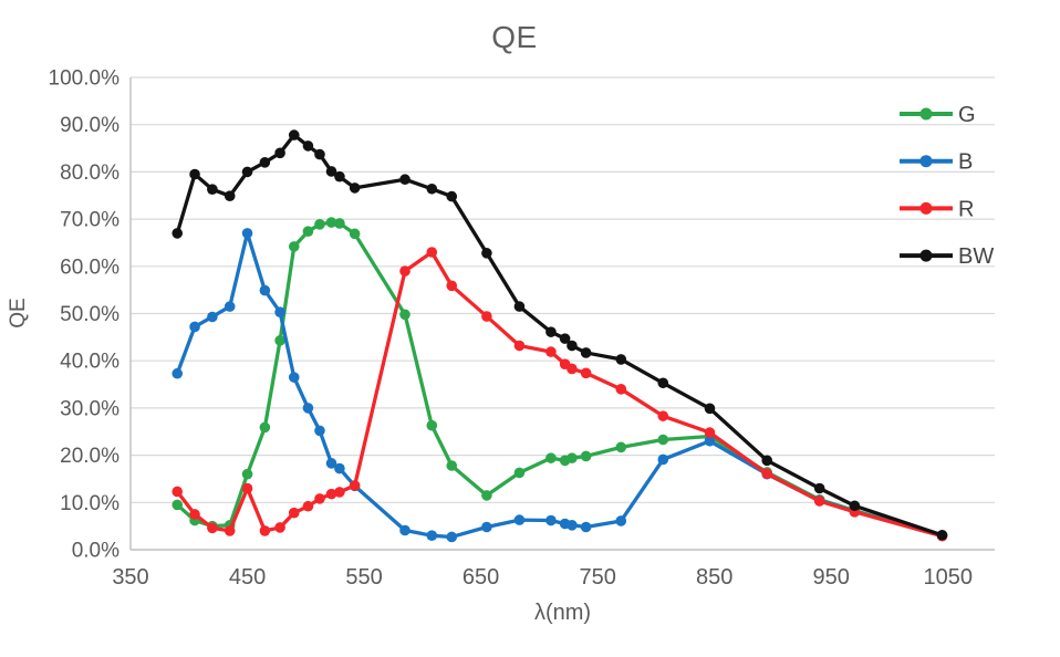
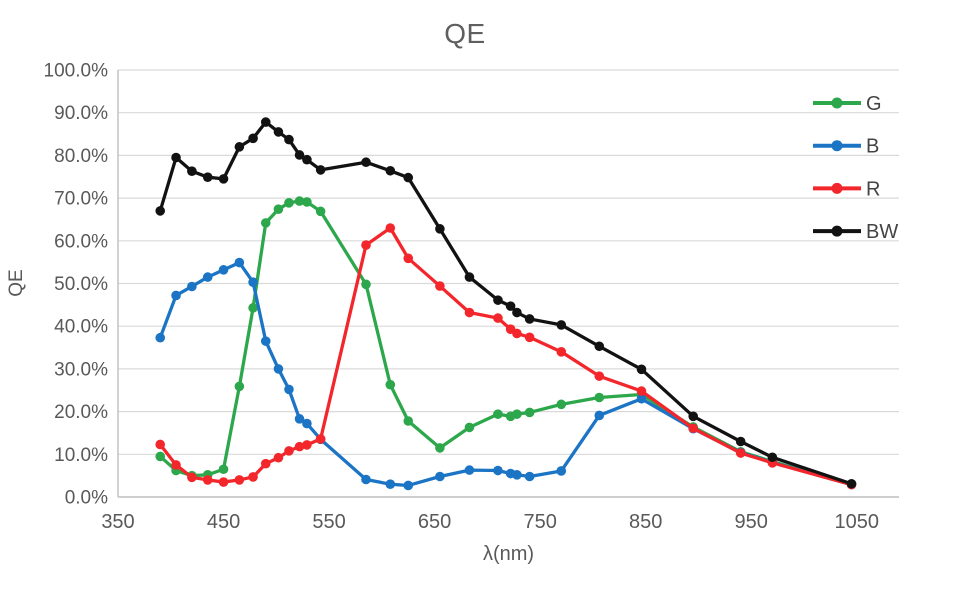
G/450: 16% -> 6%
B/450: 67% -> 53%
R/450: 13% -> 4%
BW/450: 80% -> 74%
